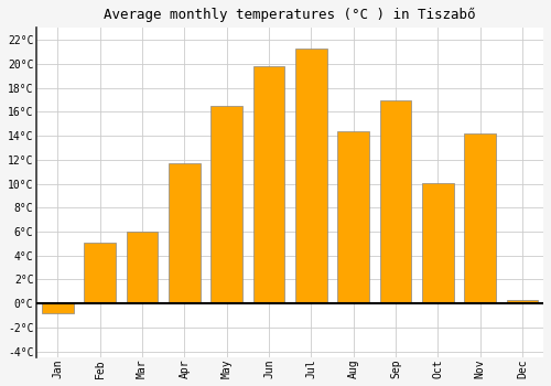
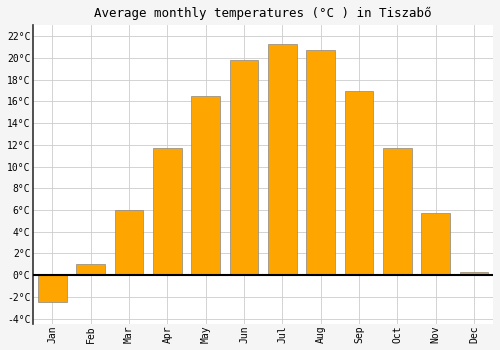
Jan: -0.8°C -> -2.5°C
Feb: 5.1°C -> 1.0°C
Aug: 14.4°C -> 20.7°C
Oct: 10.1°C -> 11.7°C
Nov: 14.2°C -> 5.7°C
